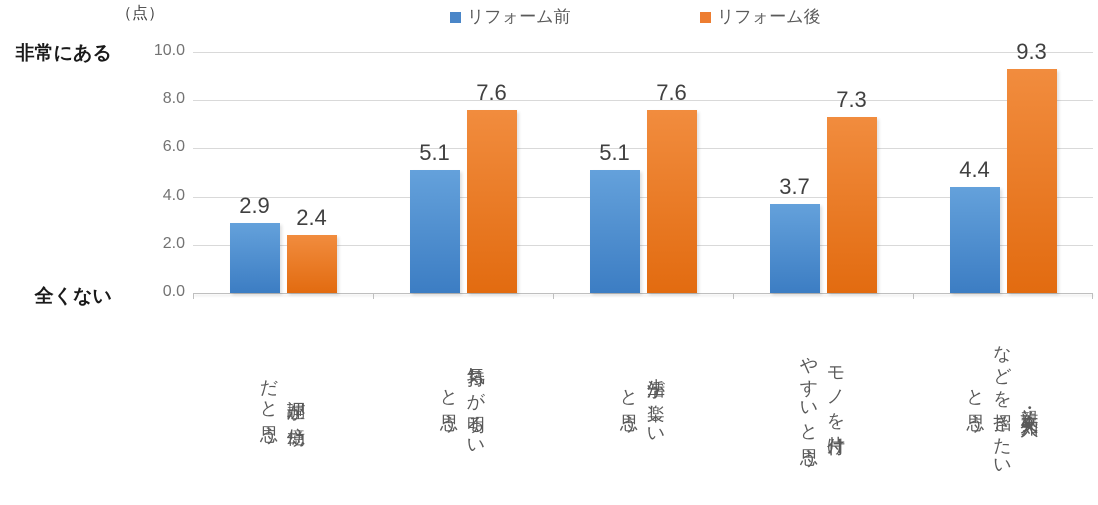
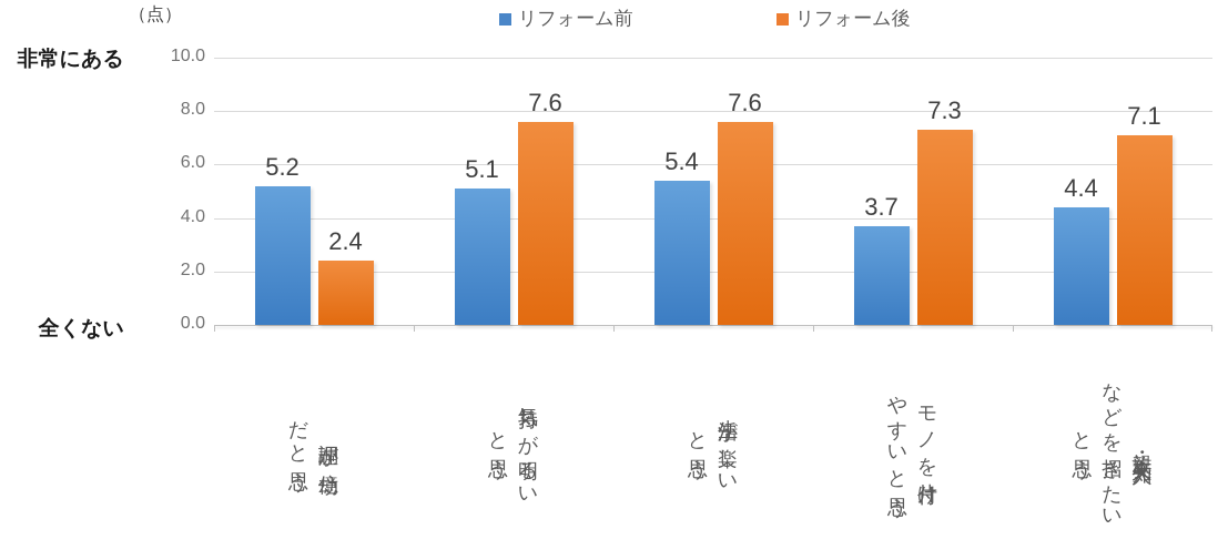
リフォーム前/調理が億劫 だと思う: 2.9 -> 5.2
リフォーム前/生活が楽しい と思う: 5.1 -> 5.4
リフォーム後/親族・友人知人 などを招きたい と思う: 9.3 -> 7.1
